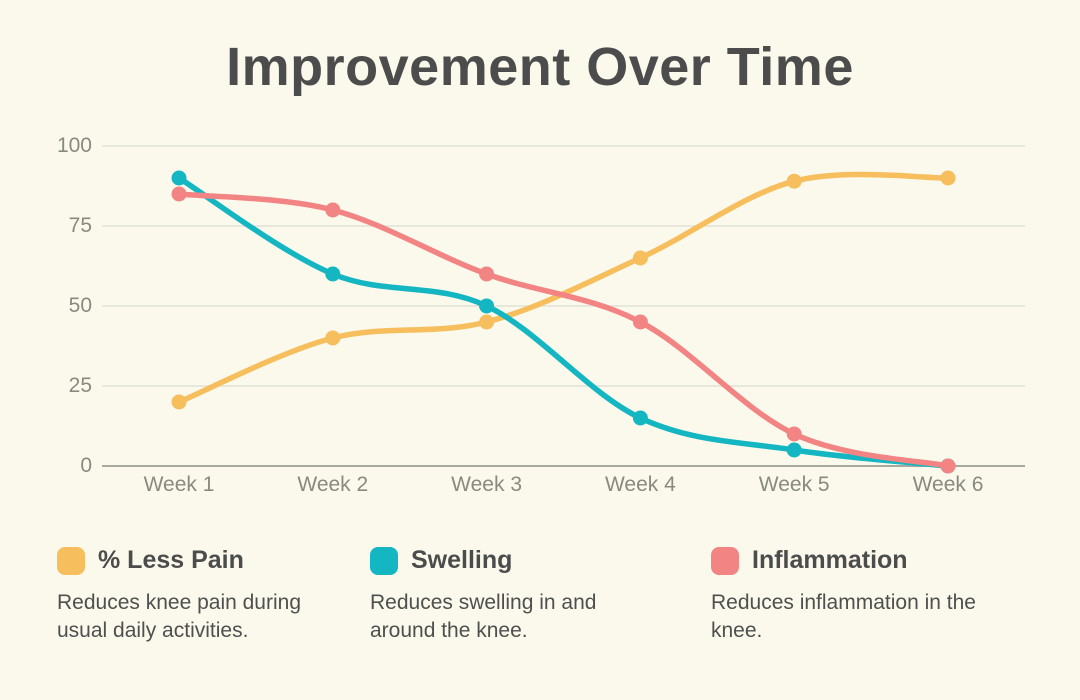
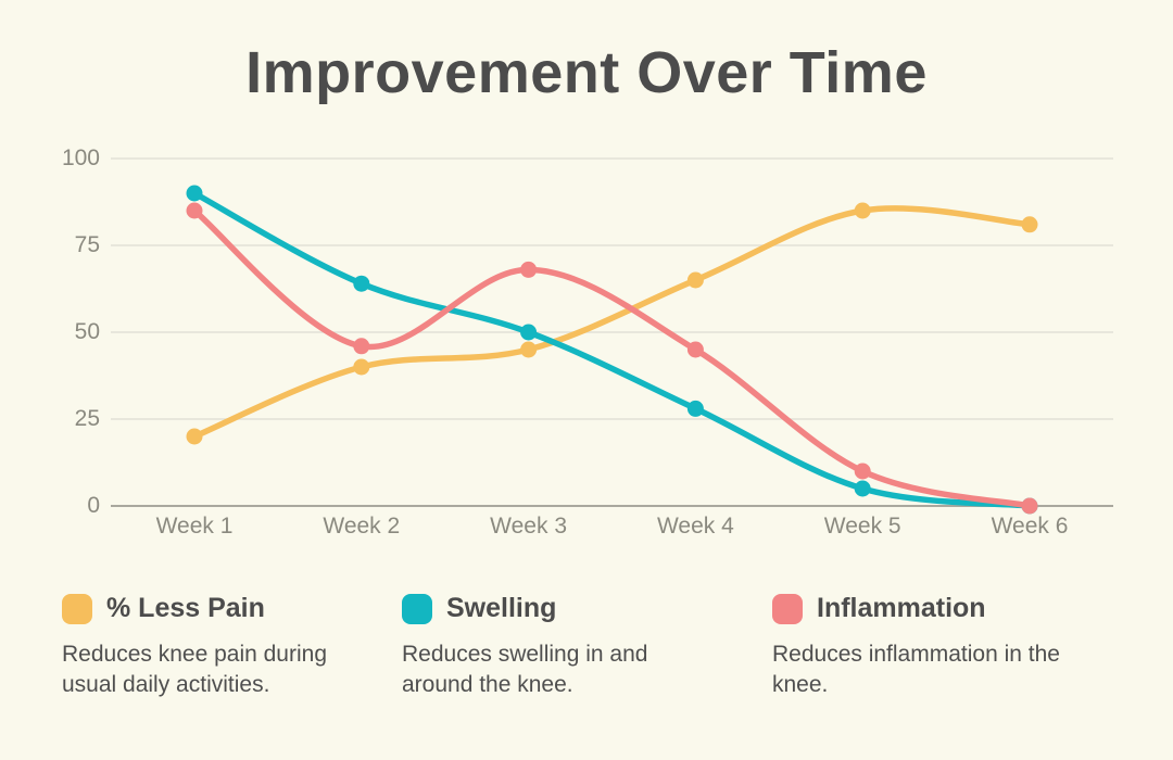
Swelling/Week 2: 60 -> 64
Inflammation/Week 2: 80 -> 46
Inflammation/Week 3: 60 -> 68
Swelling/Week 4: 15 -> 28
% Less Pain/Week 5: 89 -> 85
% Less Pain/Week 6: 90 -> 81
